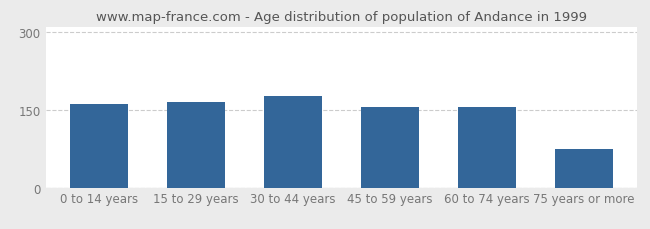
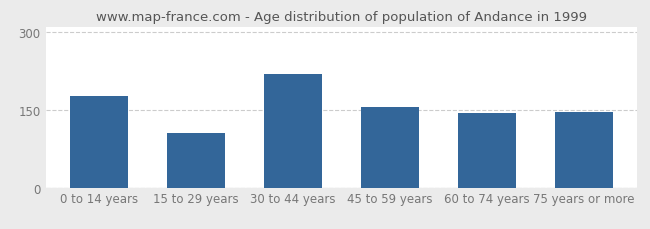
0 to 14 years: 161 -> 176
15 to 29 years: 165 -> 106
30 to 44 years: 176 -> 218
60 to 74 years: 155 -> 144
75 years or more: 75 -> 146
